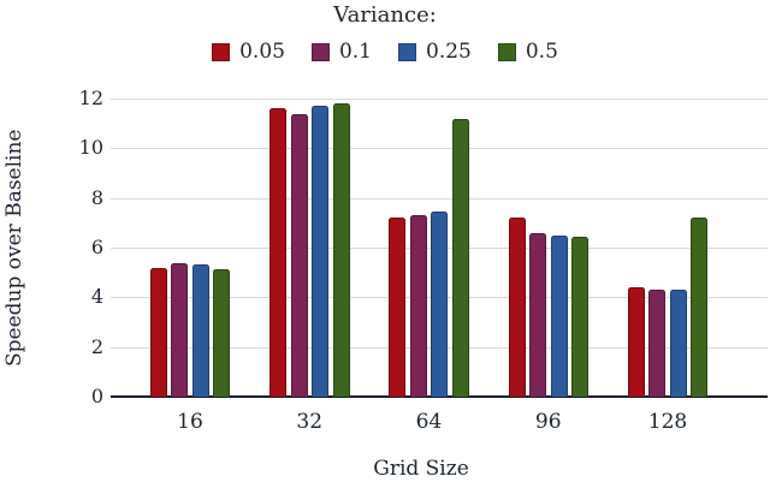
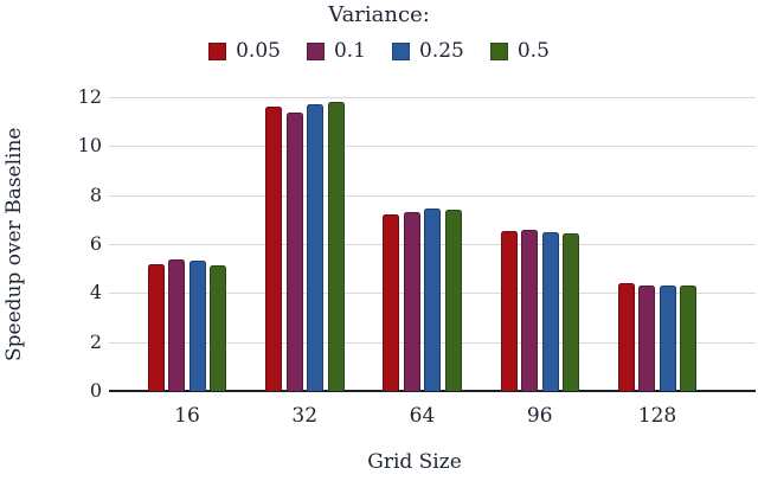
0.5/64: 11.2 -> 7.4
0.05/96: 7.2 -> 6.5
0.5/128: 7.2 -> 4.3
